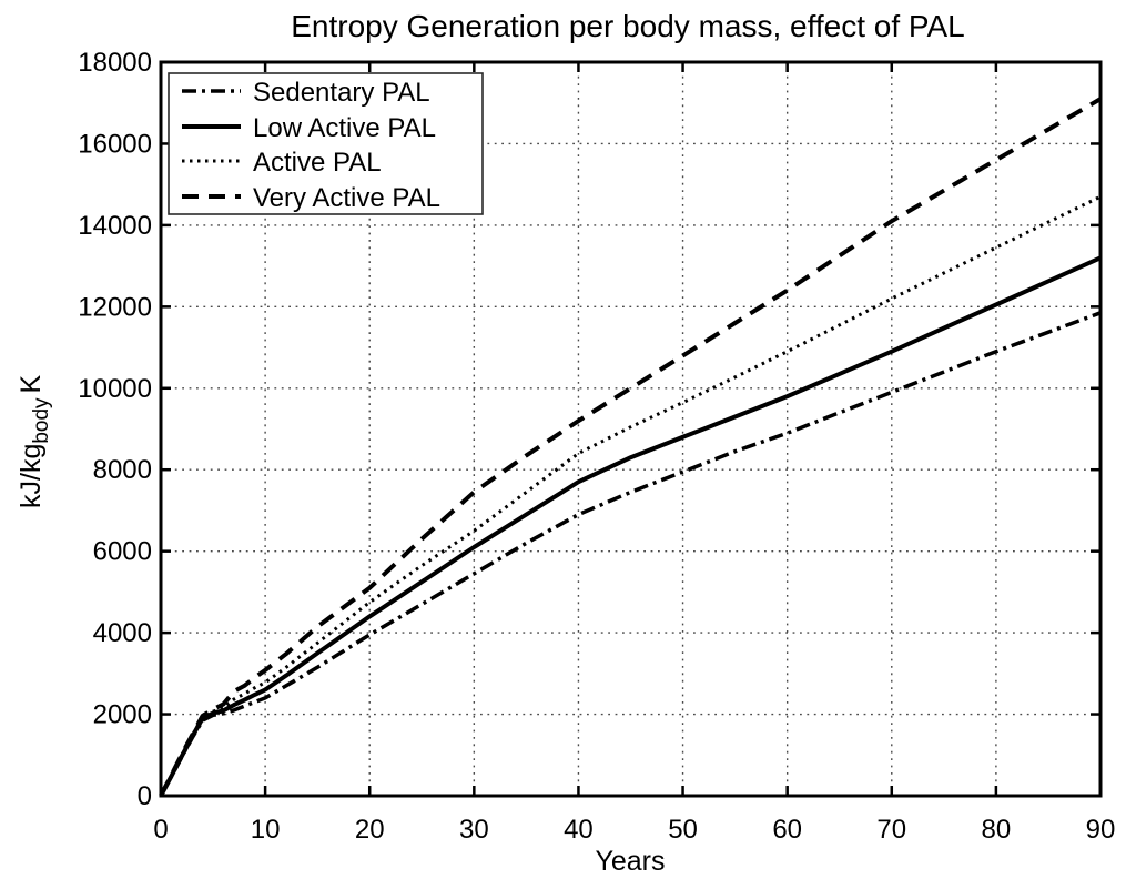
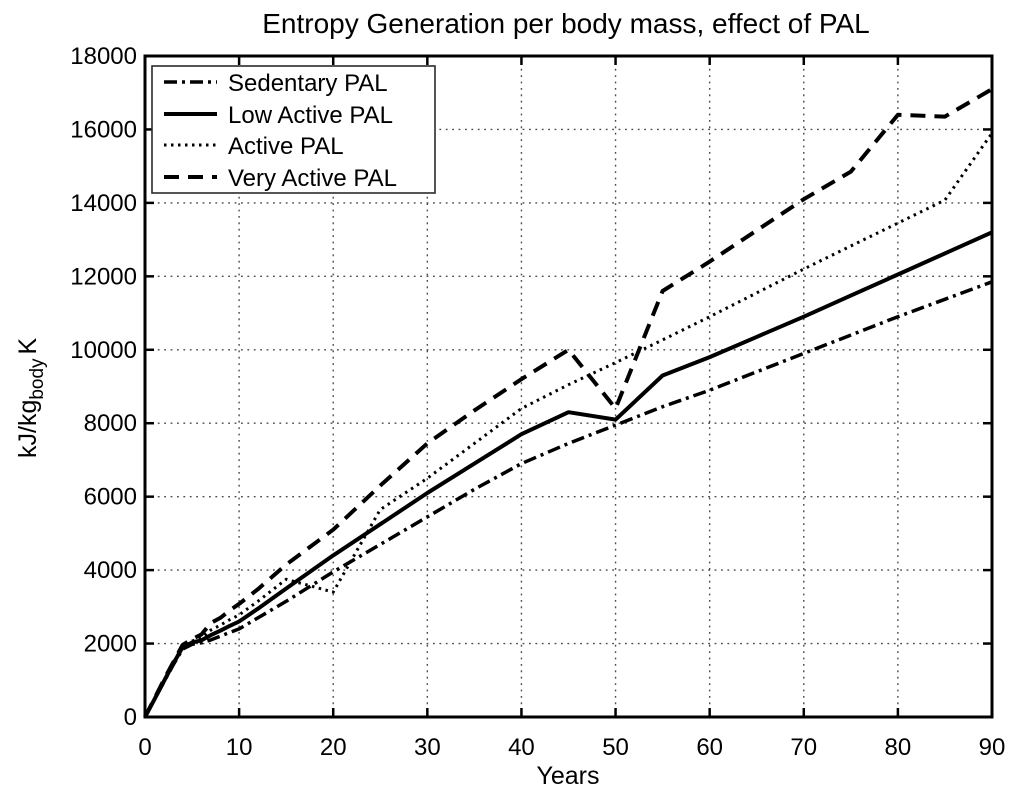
Active PAL/20: 4800 -> 3400
Low Active PAL/50: 8800 -> 8100
Very Active PAL/50: 10800 -> 8400
Very Active PAL/80: 15600 -> 16400
Active PAL/90: 14700 -> 15900
